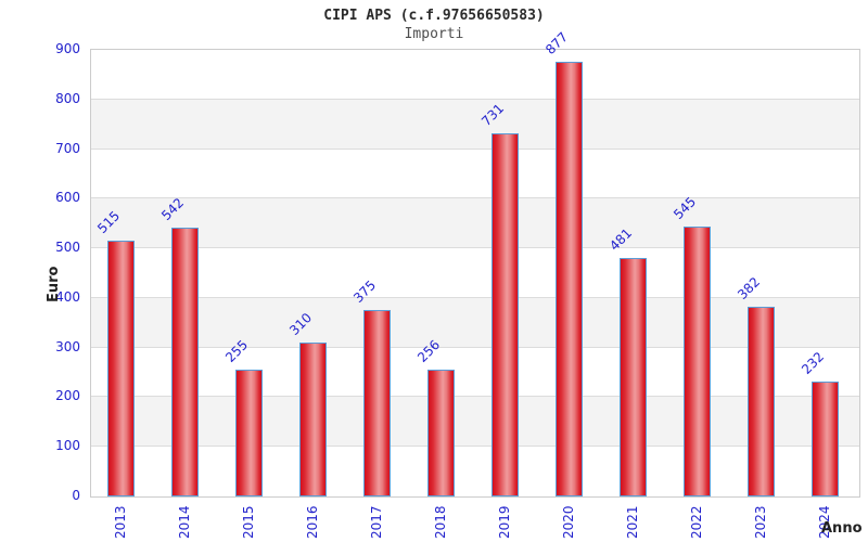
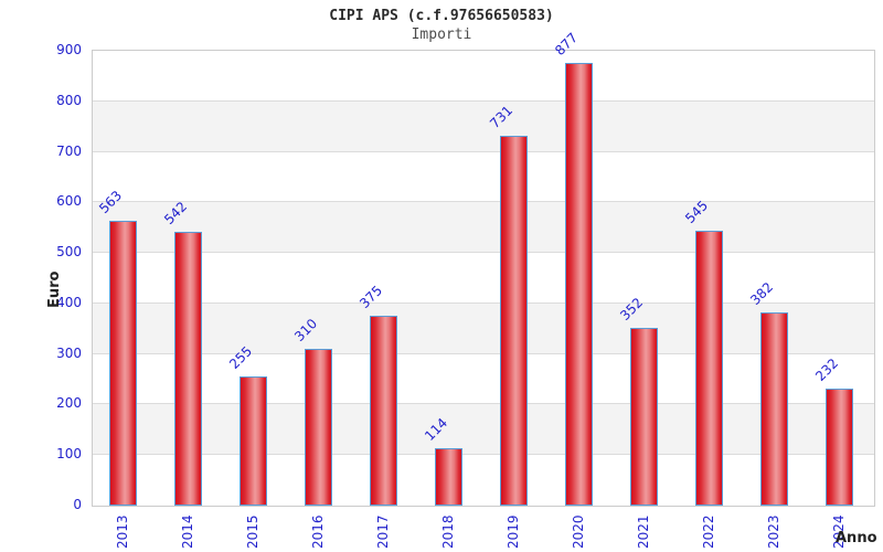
2013: 515 -> 563
2018: 256 -> 114
2021: 481 -> 352
